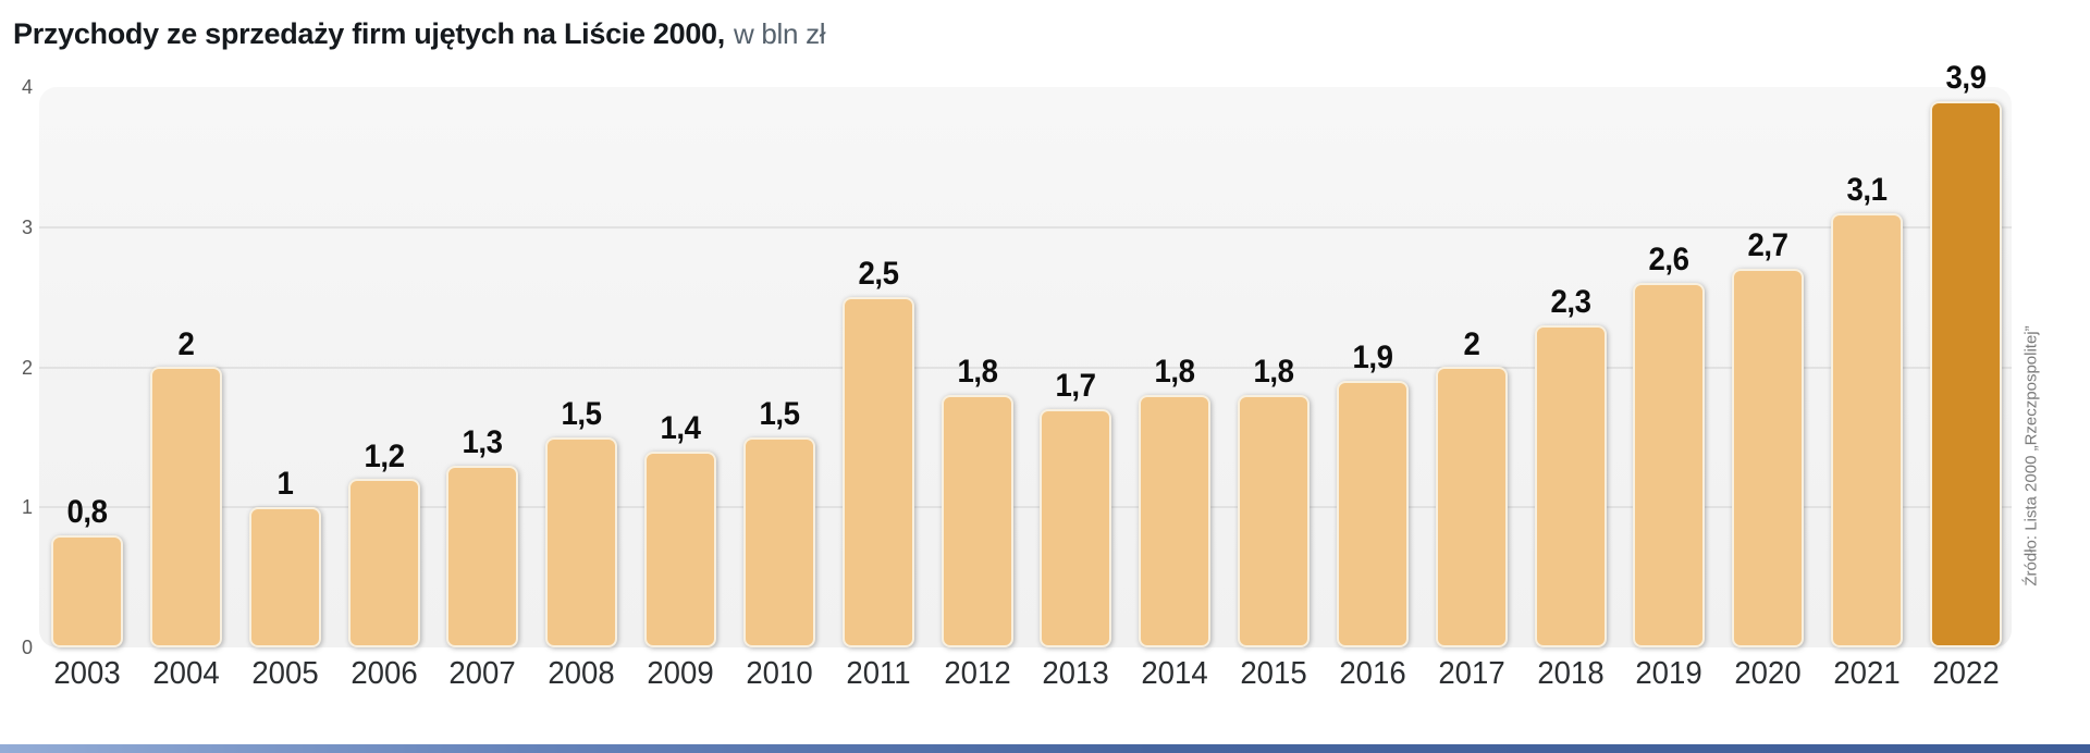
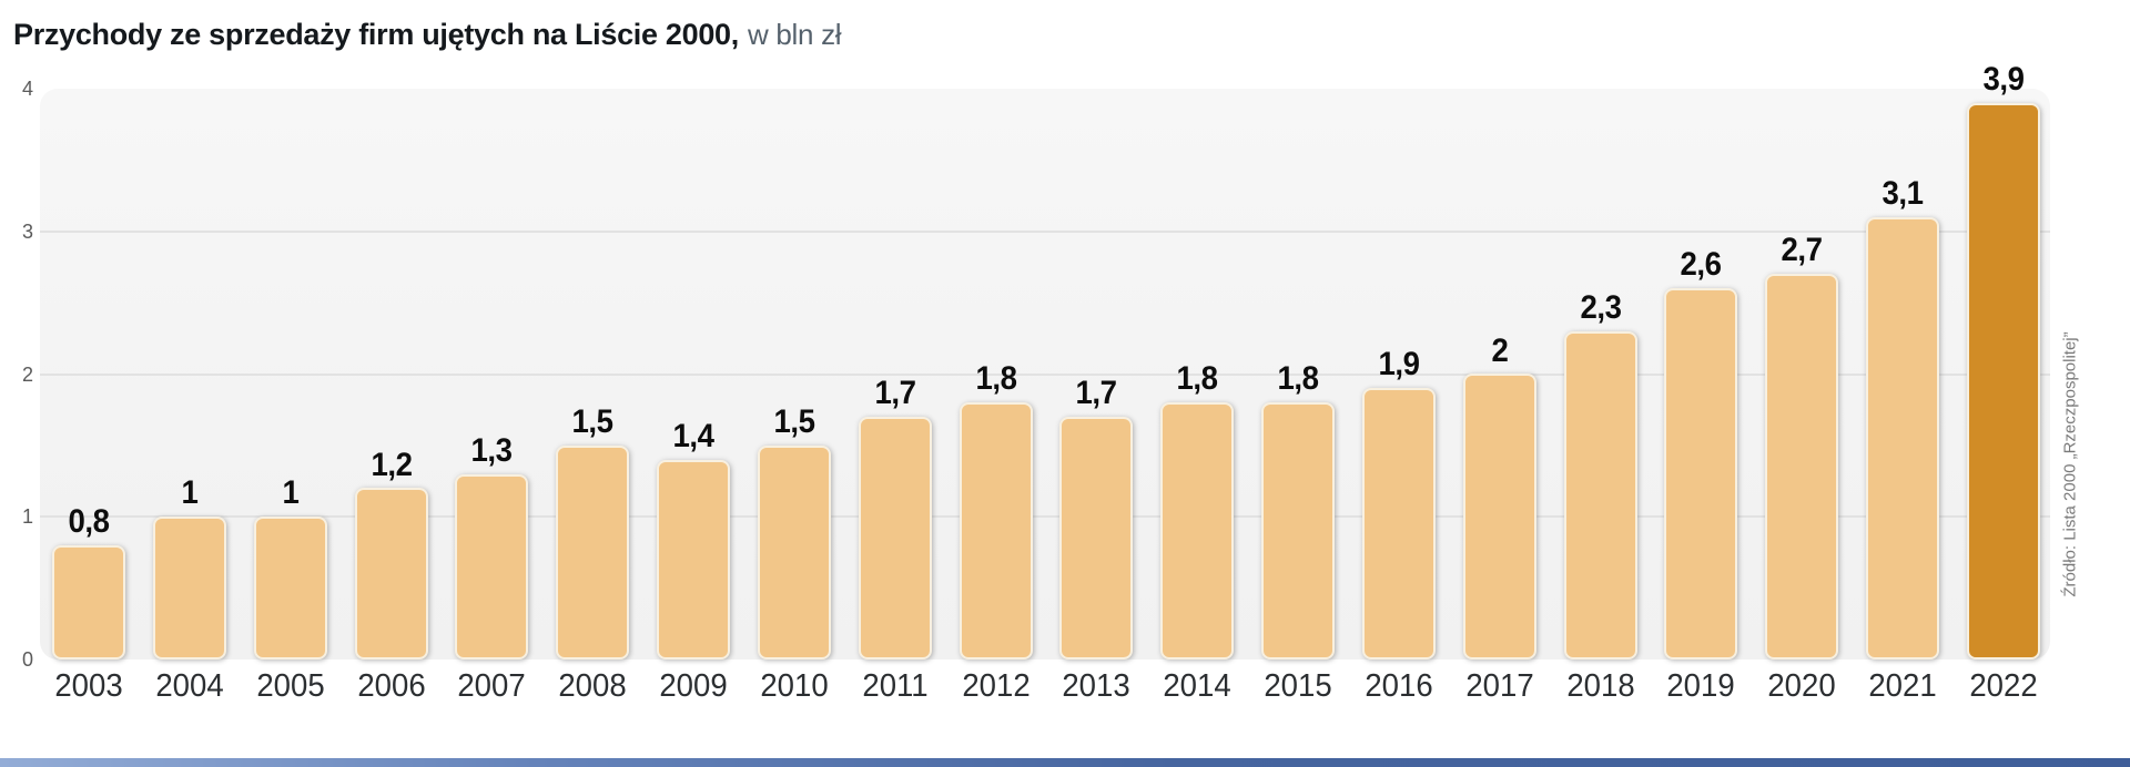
2004: 2 -> 1
2011: 2,5 -> 1,7
